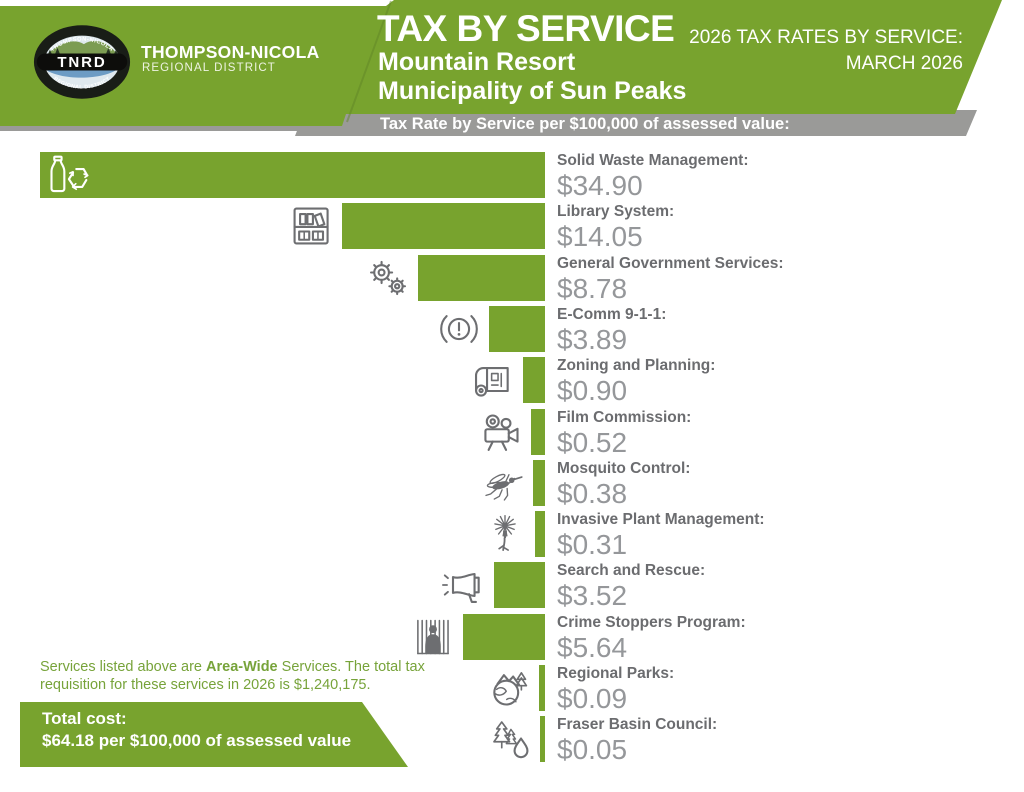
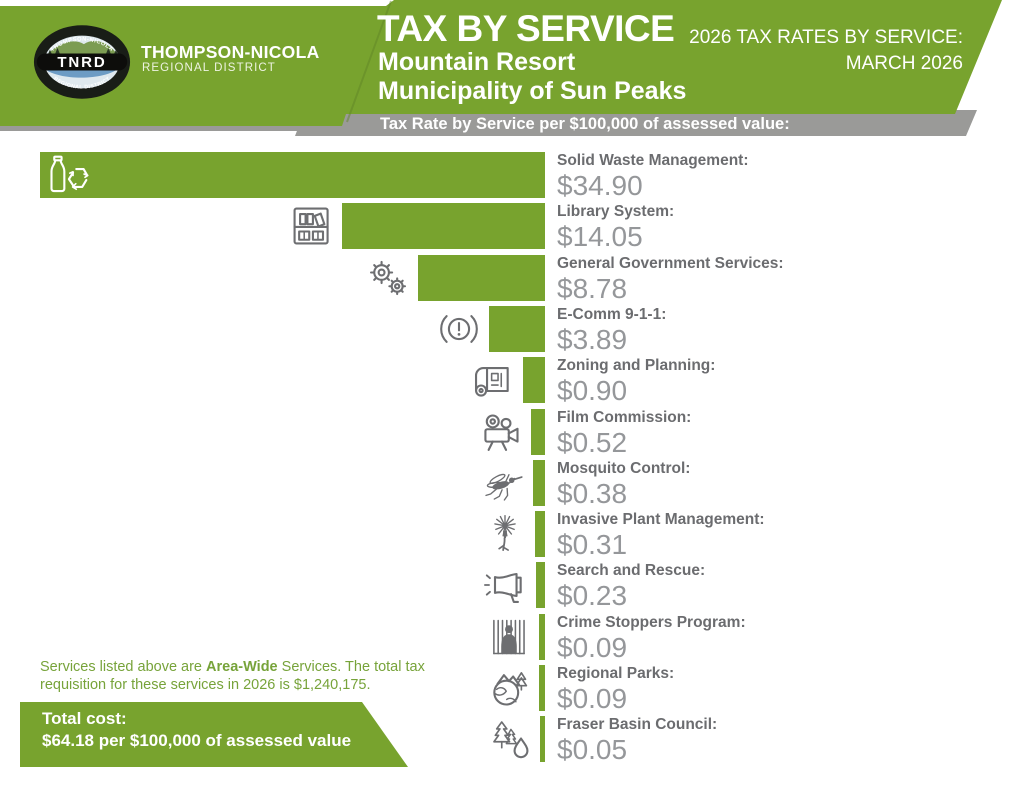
Search and Rescue:: $3.52 -> $0.23
Crime Stoppers Program:: $5.64 -> $0.09
